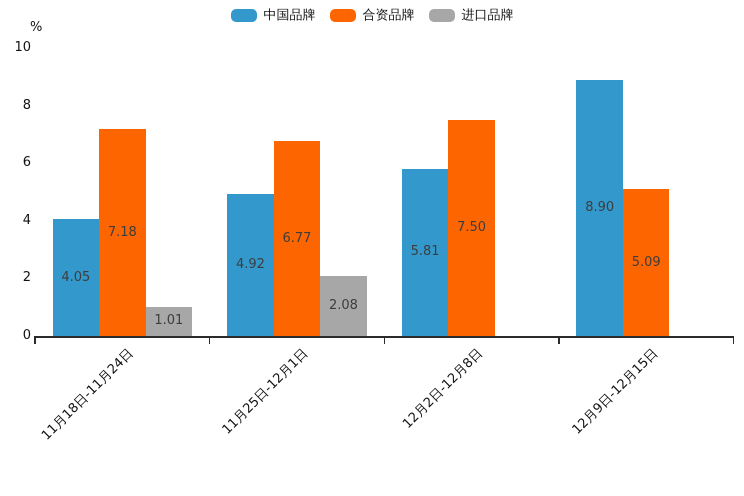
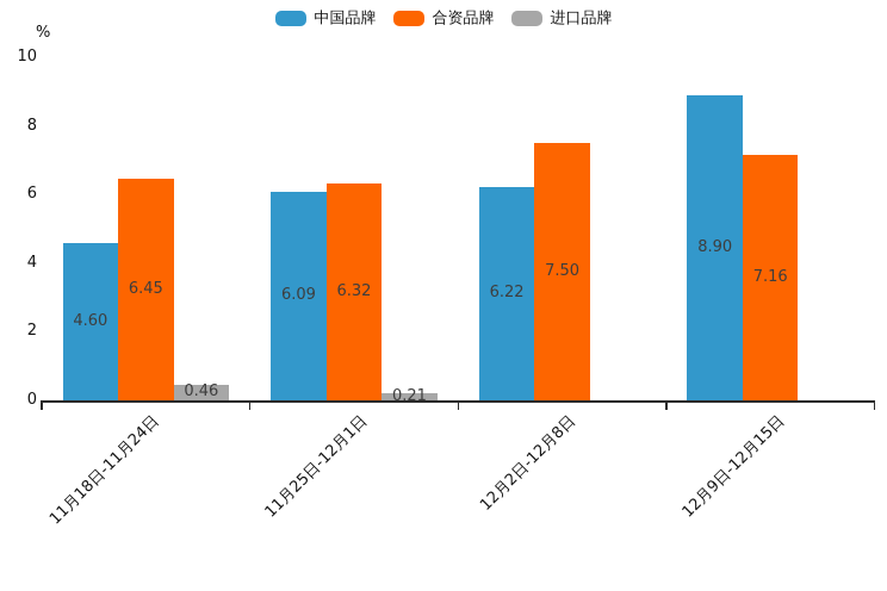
中国品牌/11月18日-11月24日: 4.05 -> 4.60
合资品牌/11月18日-11月24日: 7.18 -> 6.45
进口品牌/11月18日-11月24日: 1.01 -> 0.46
中国品牌/11月25日-12月1日: 4.92 -> 6.09
合资品牌/11月25日-12月1日: 6.77 -> 6.32
进口品牌/11月25日-12月1日: 2.08 -> 0.21
中国品牌/12月2日-12月8日: 5.81 -> 6.22
合资品牌/12月9日-12月15日: 5.09 -> 7.16
